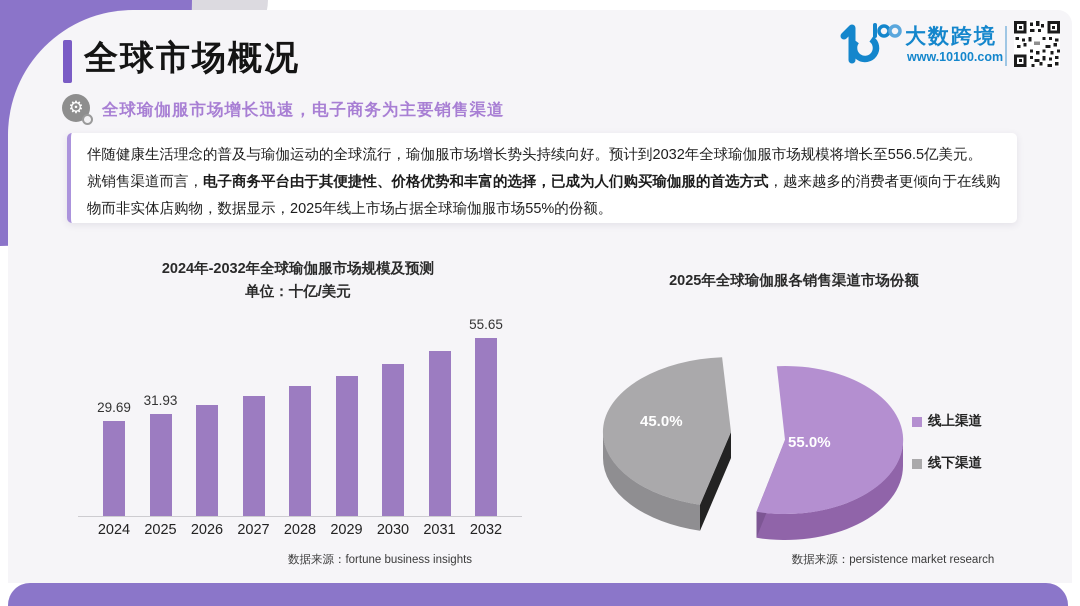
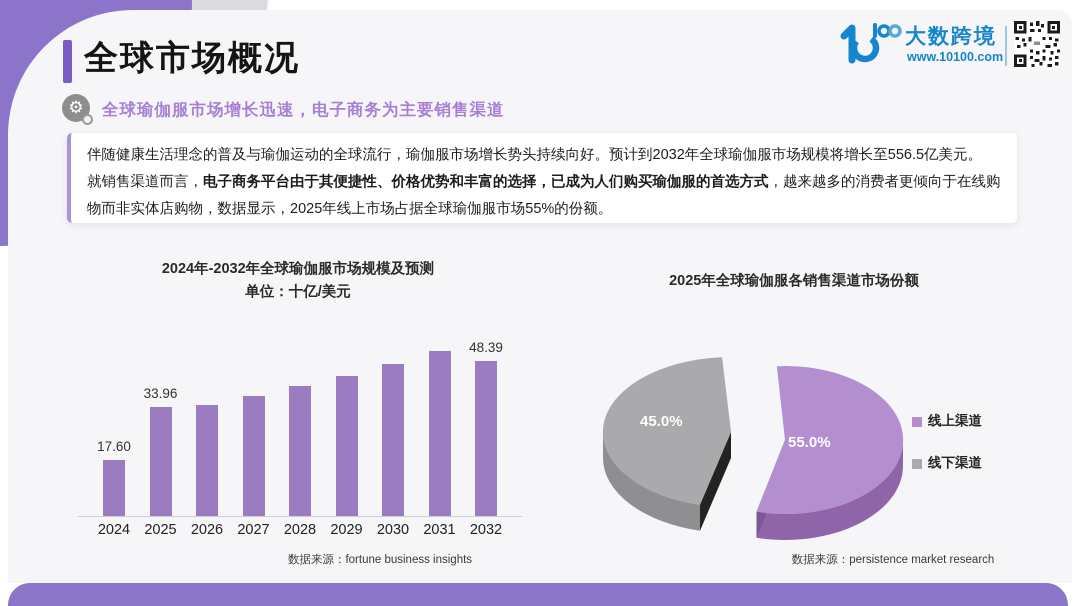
2024年-2032年全球瑜伽服市场规模及预测/2024: 29.69 -> 17.60
2024年-2032年全球瑜伽服市场规模及预测/2025: 31.93 -> 33.96
2024年-2032年全球瑜伽服市场规模及预测/2032: 55.65 -> 48.39
